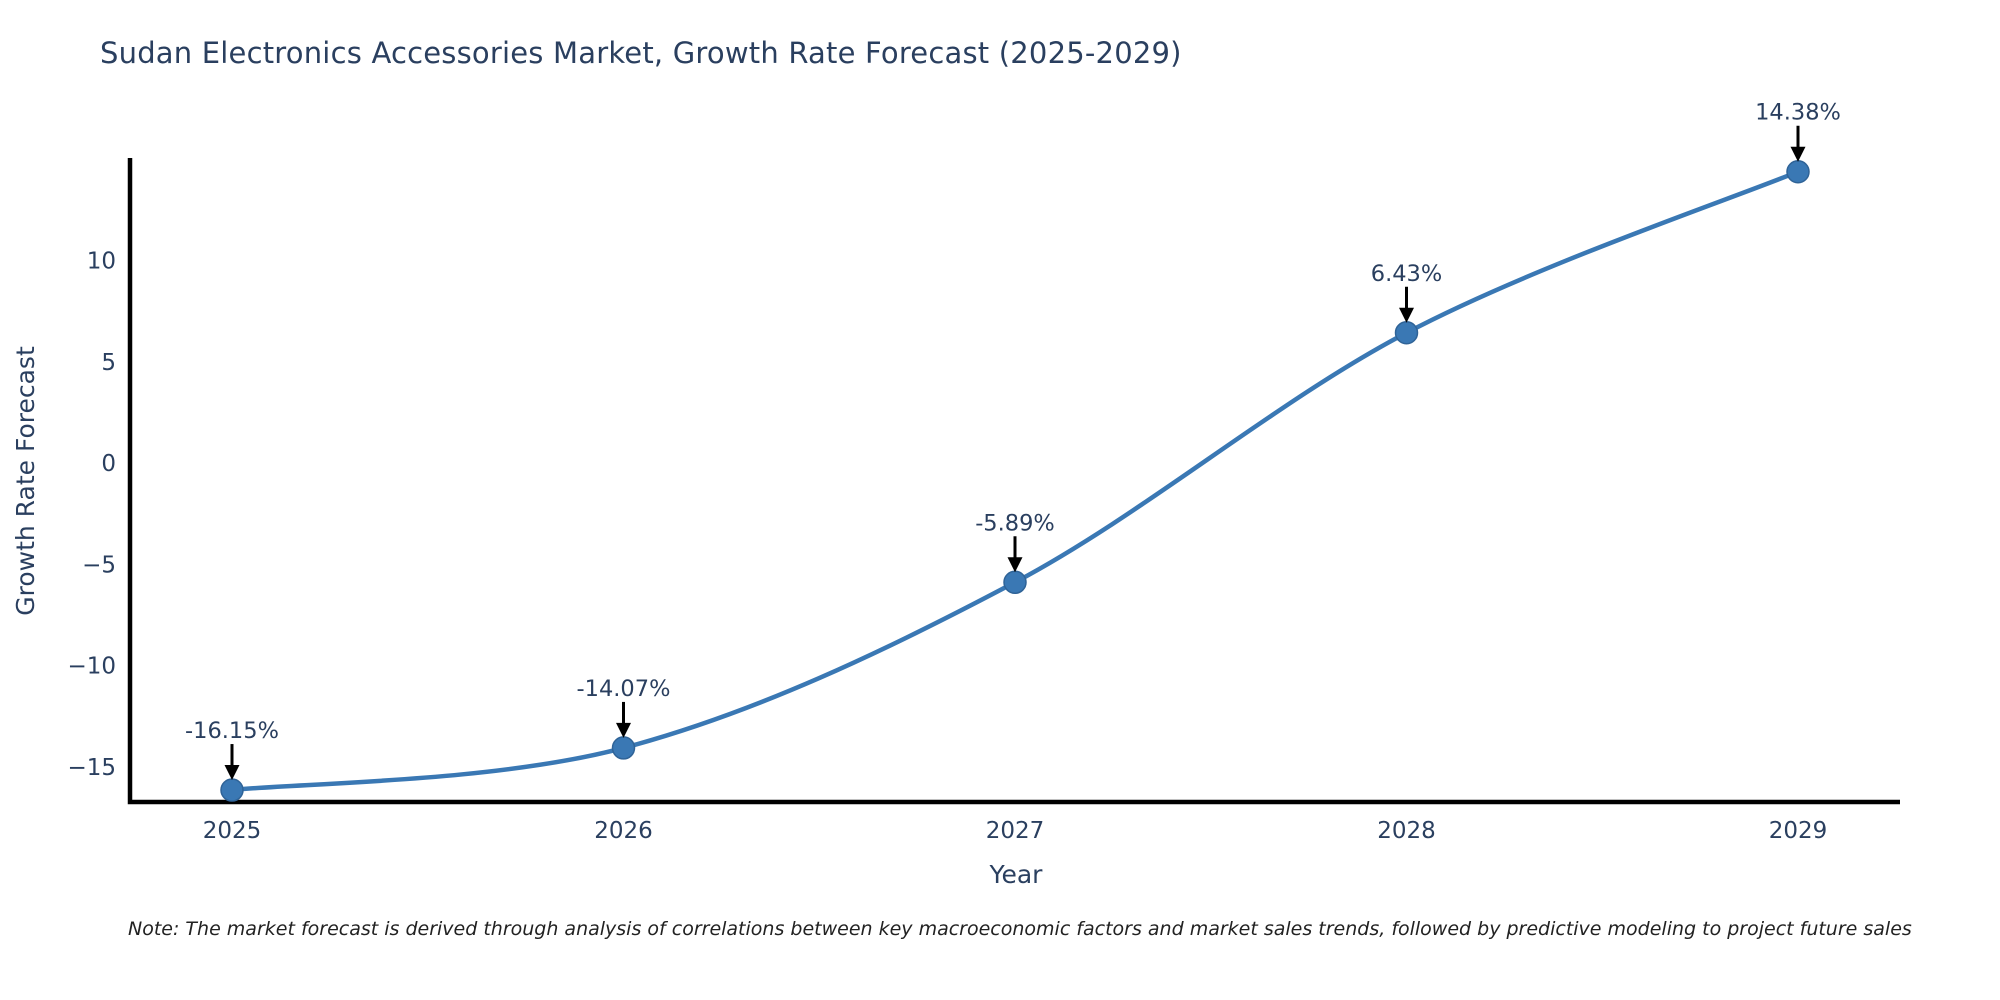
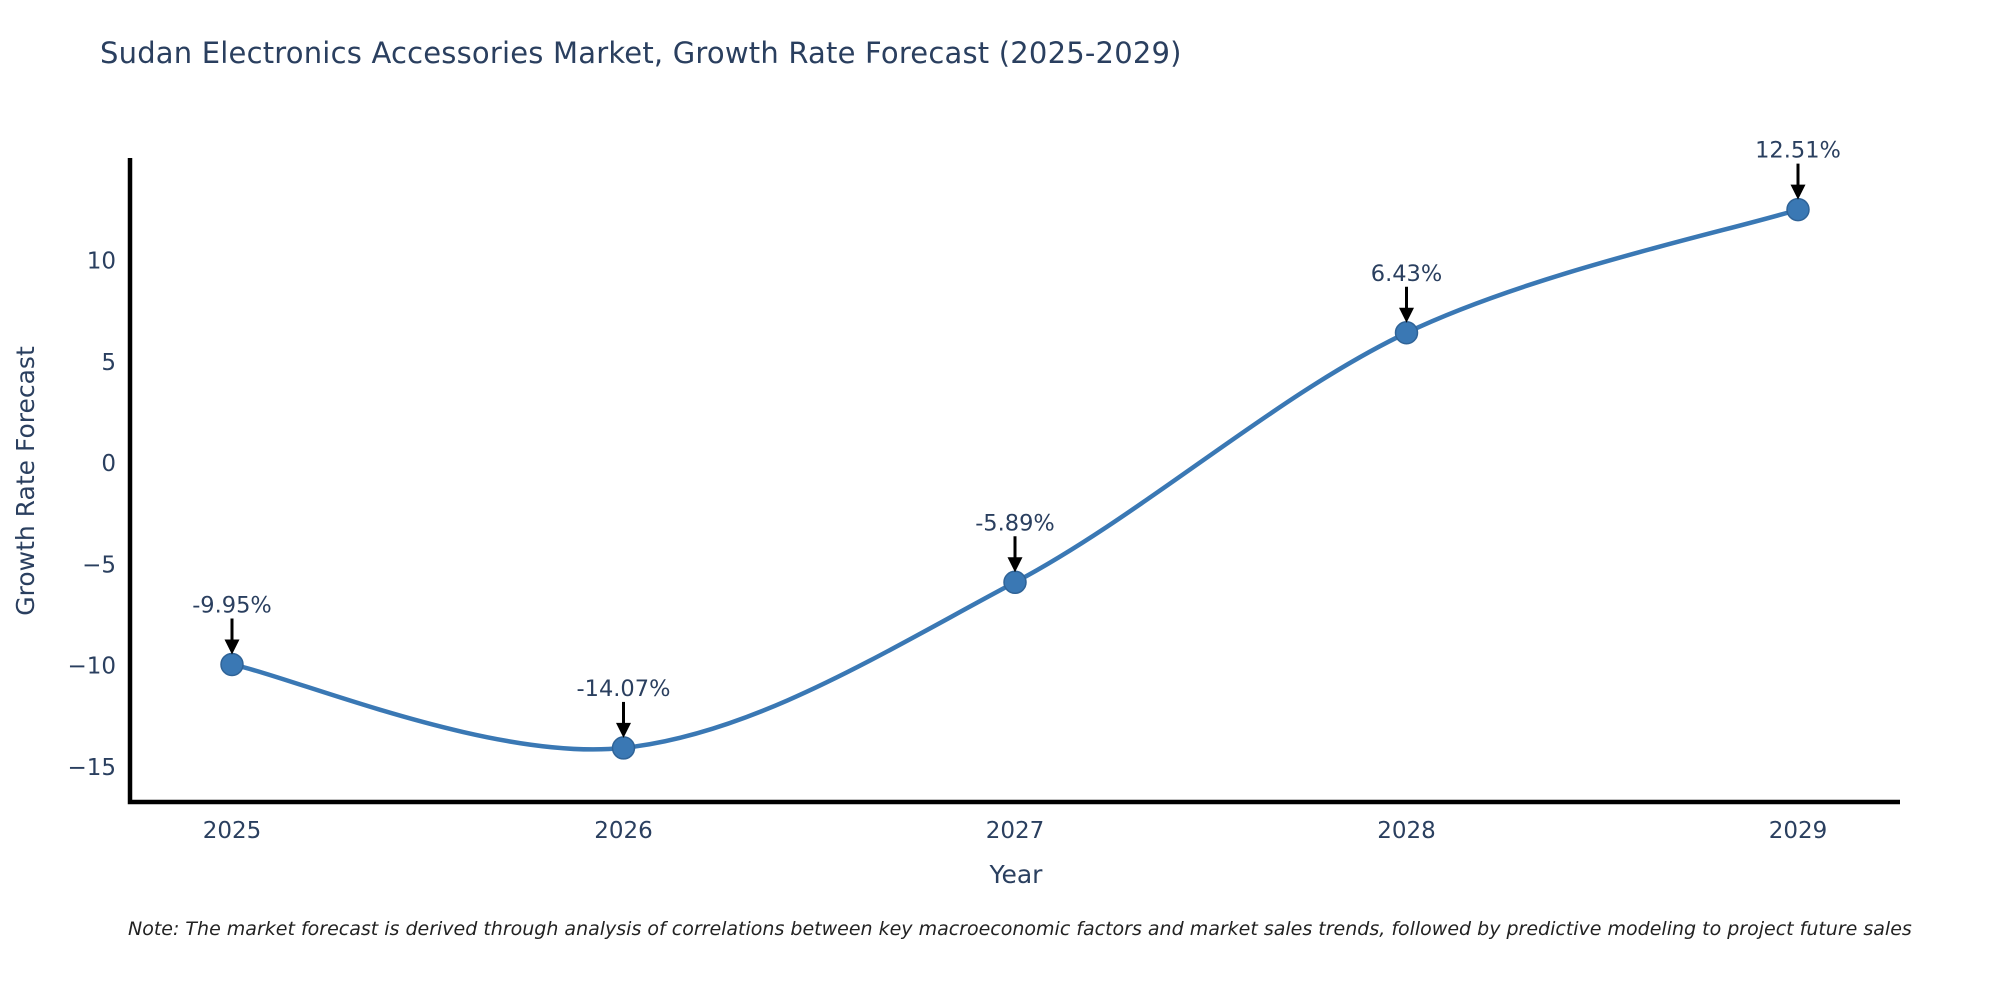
2025: -16.15% -> -9.95%
2029: 14.38% -> 12.51%
